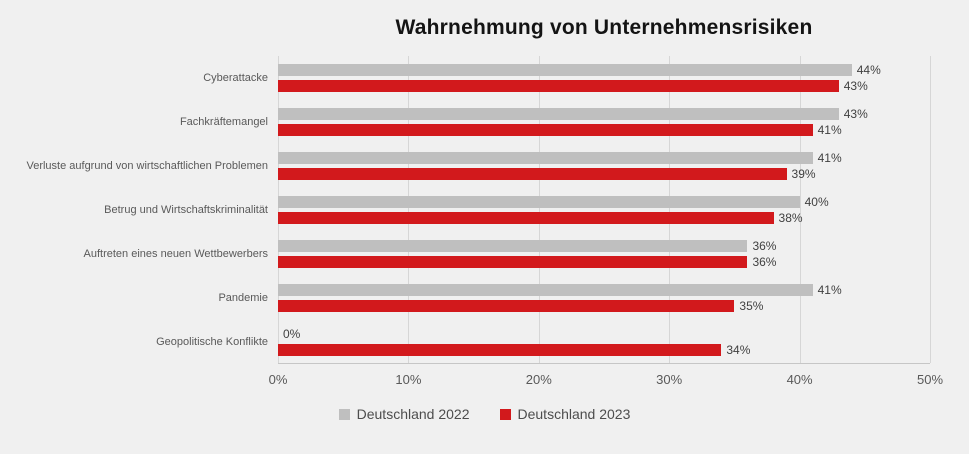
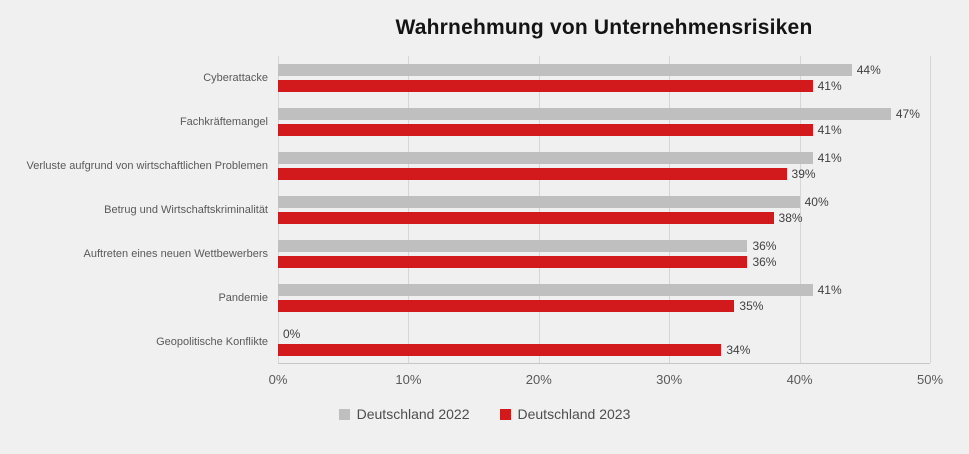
Deutschland 2023/Cyberattacke: 43% -> 41%
Deutschland 2022/Fachkräftemangel: 43% -> 47%
